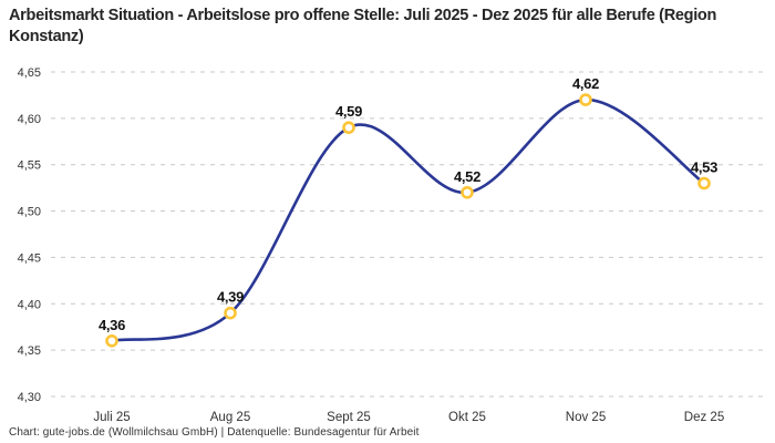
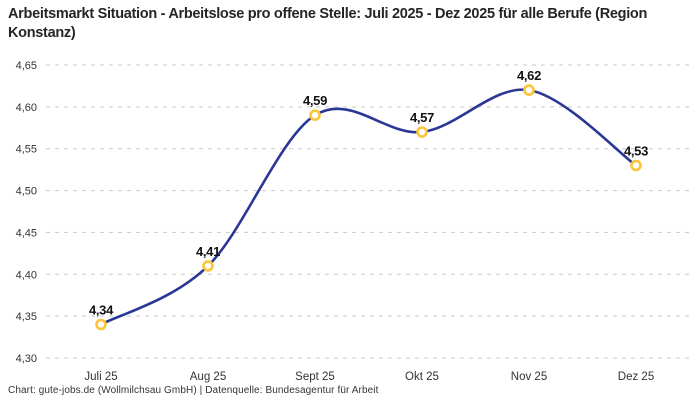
Juli 25: 4,36 -> 4,34
Aug 25: 4,39 -> 4,41
Okt 25: 4,52 -> 4,57
